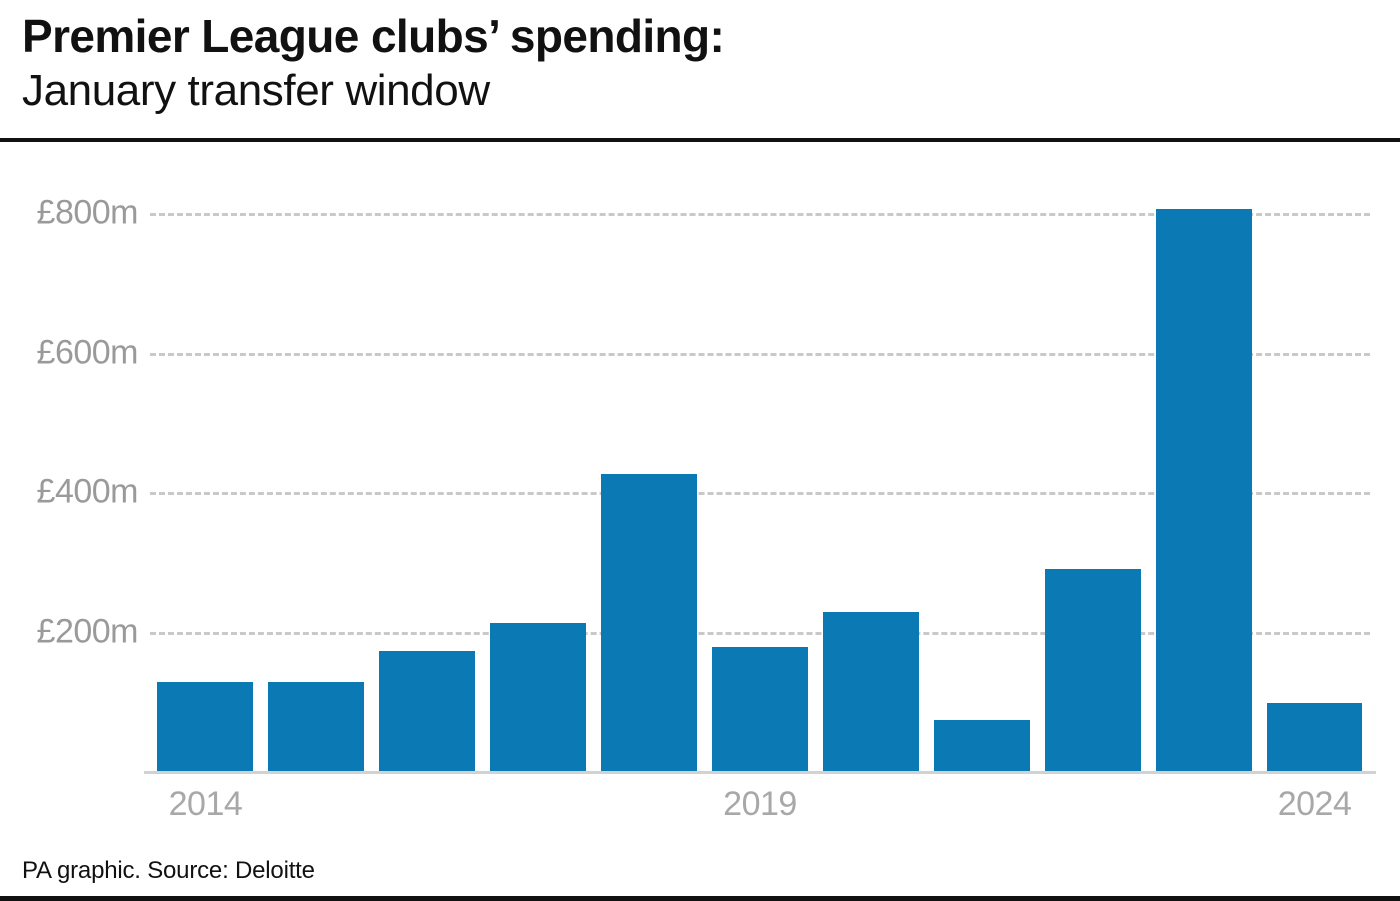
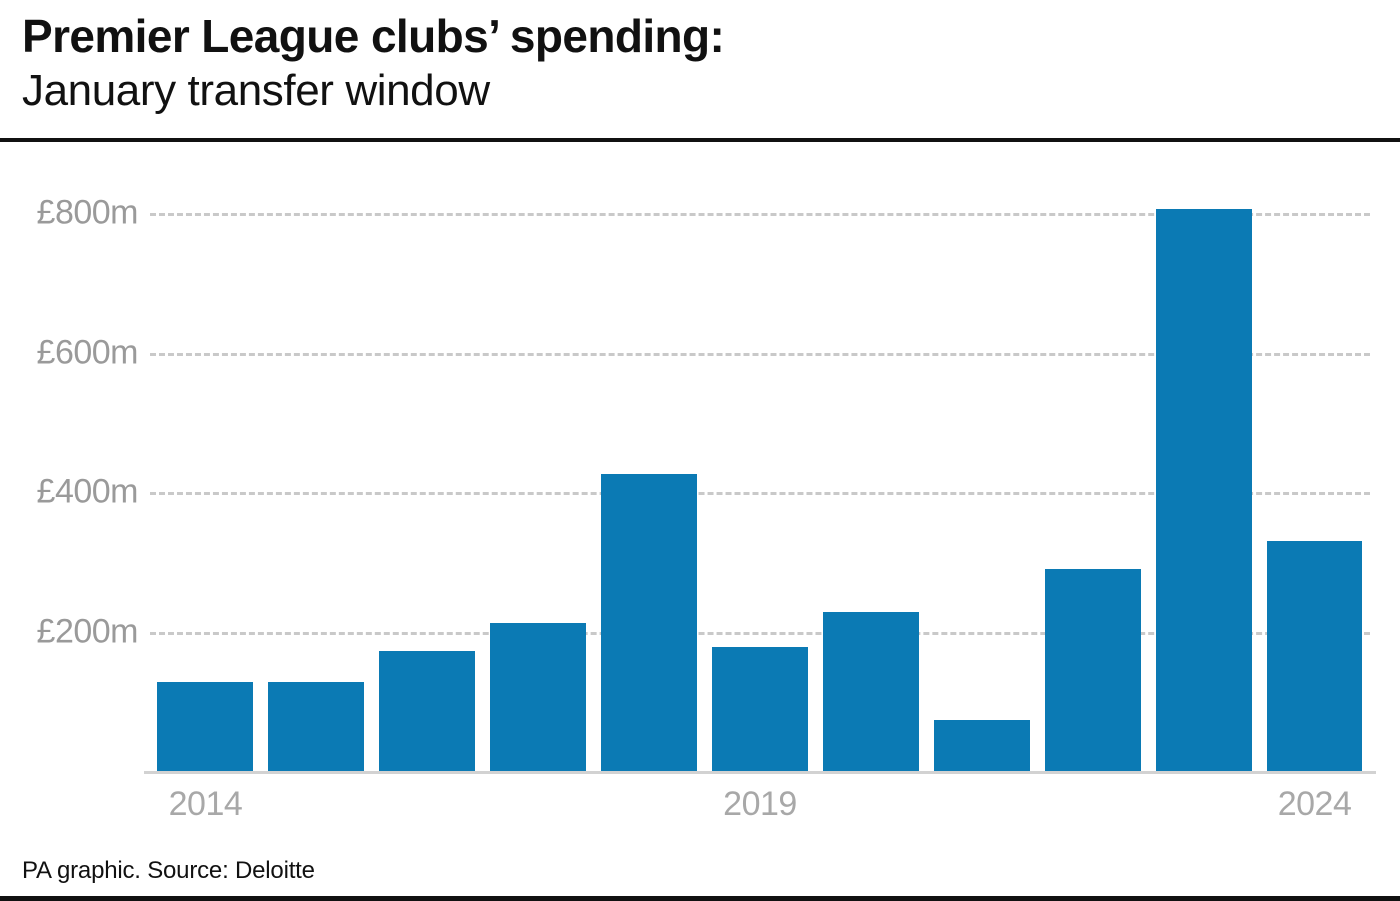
2024: £100m -> £330m
